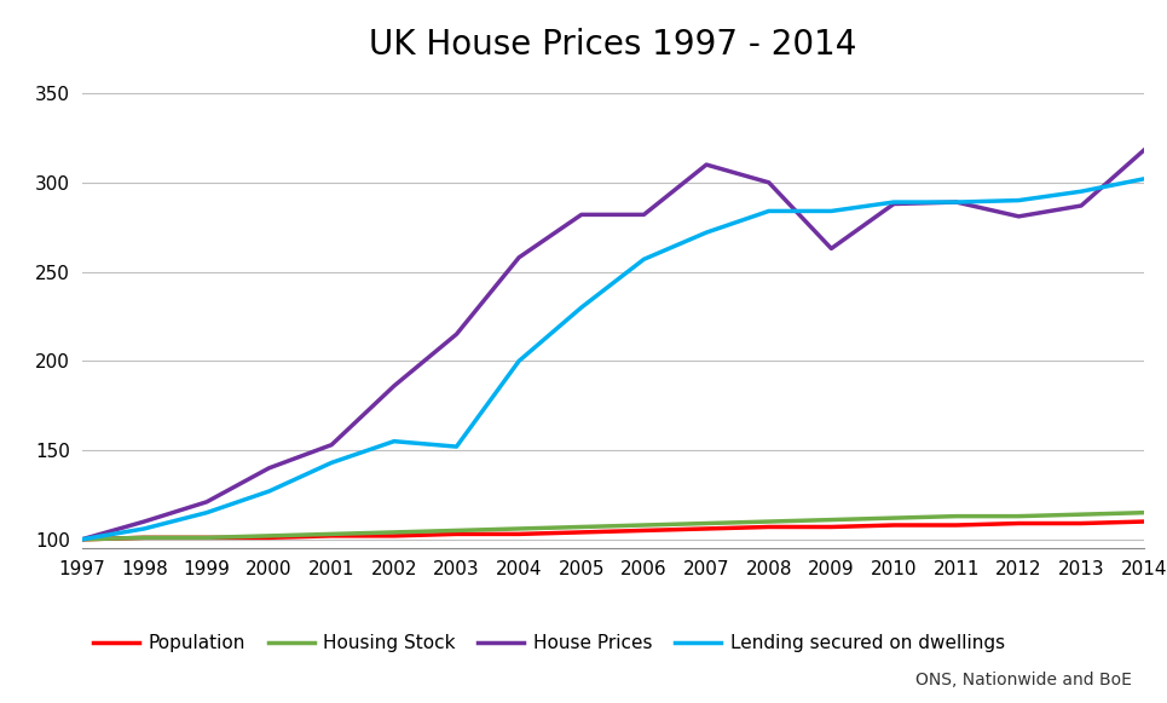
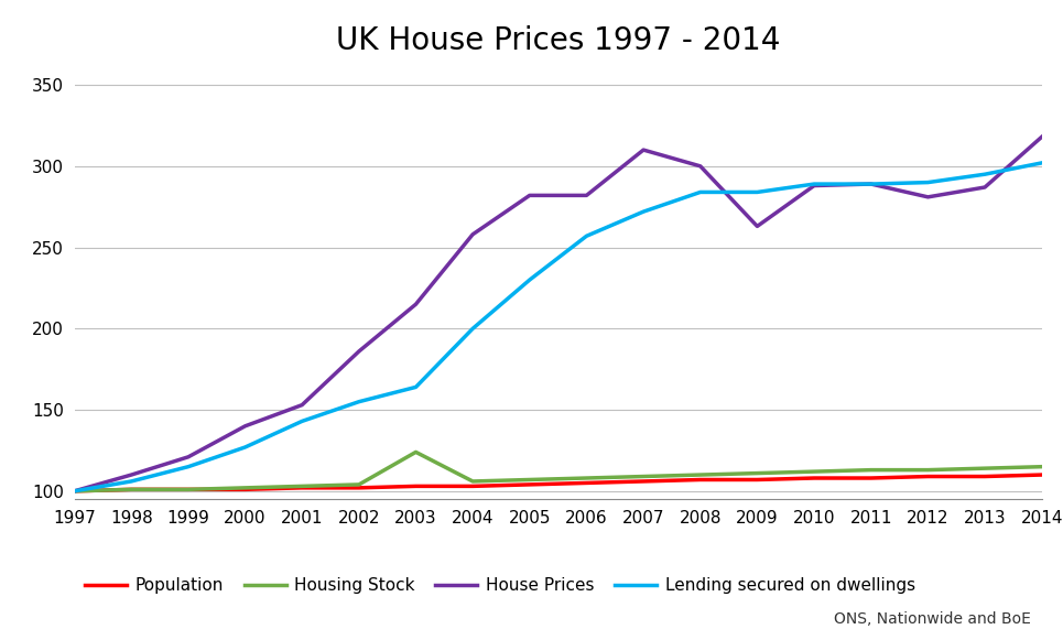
Housing Stock/2003: 105 -> 124
Lending secured on dwellings/2003: 152 -> 164
